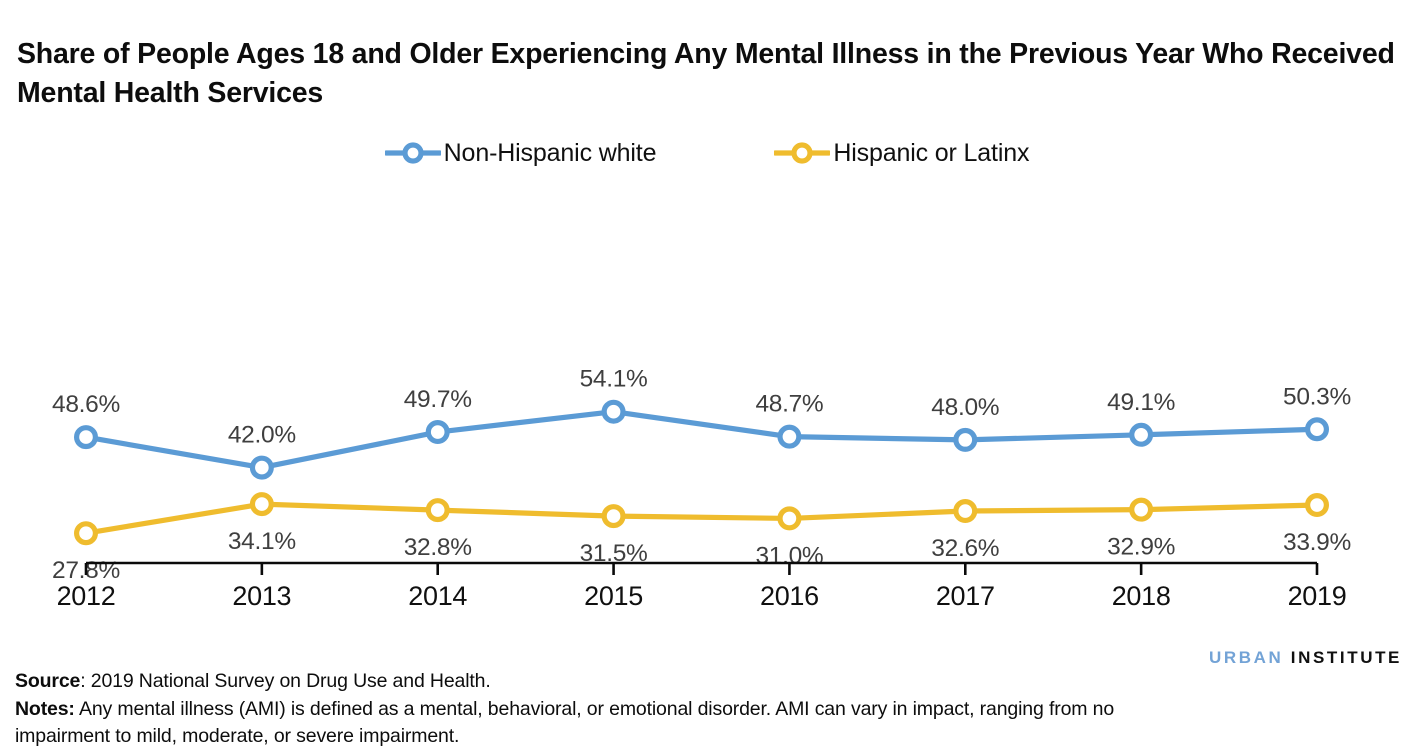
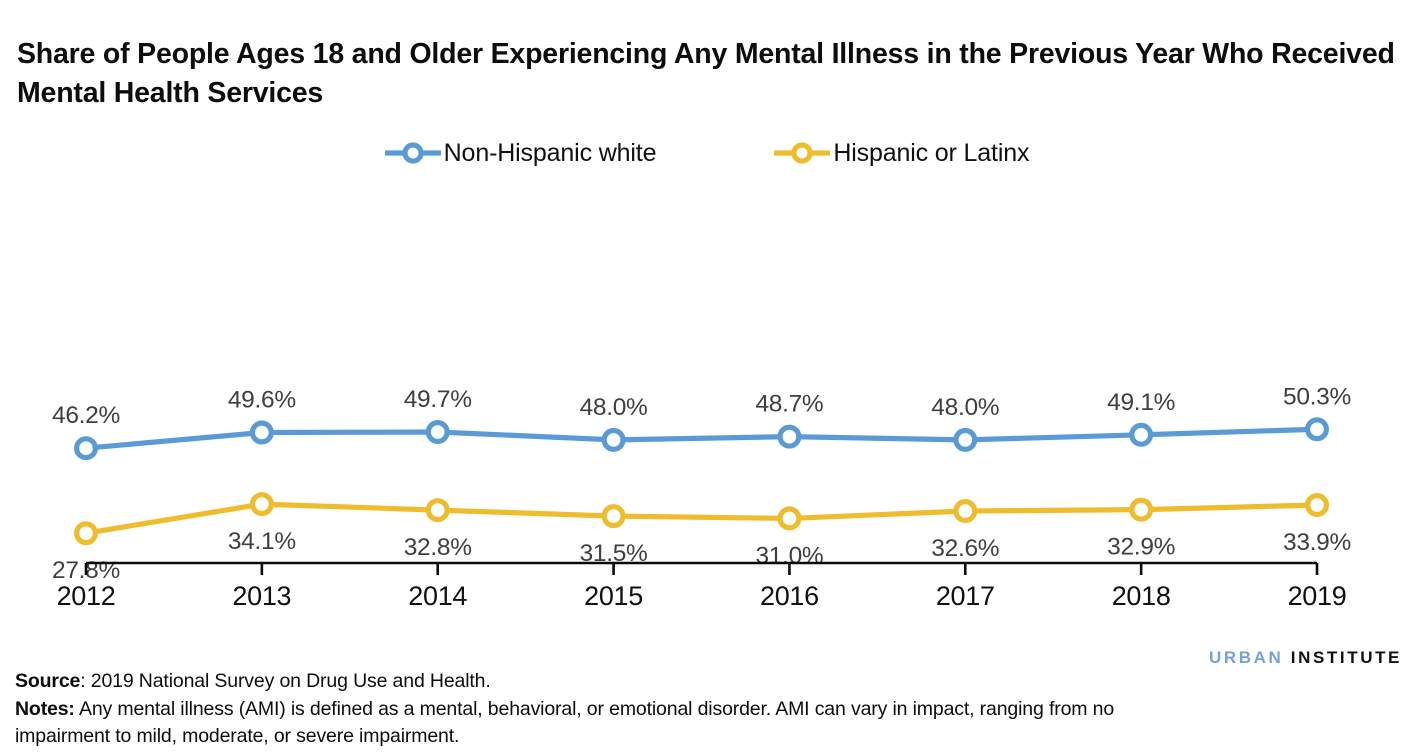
Non-Hispanic white/2012: 48.6% -> 46.2%
Non-Hispanic white/2013: 42.0% -> 49.6%
Non-Hispanic white/2015: 54.1% -> 48.0%
